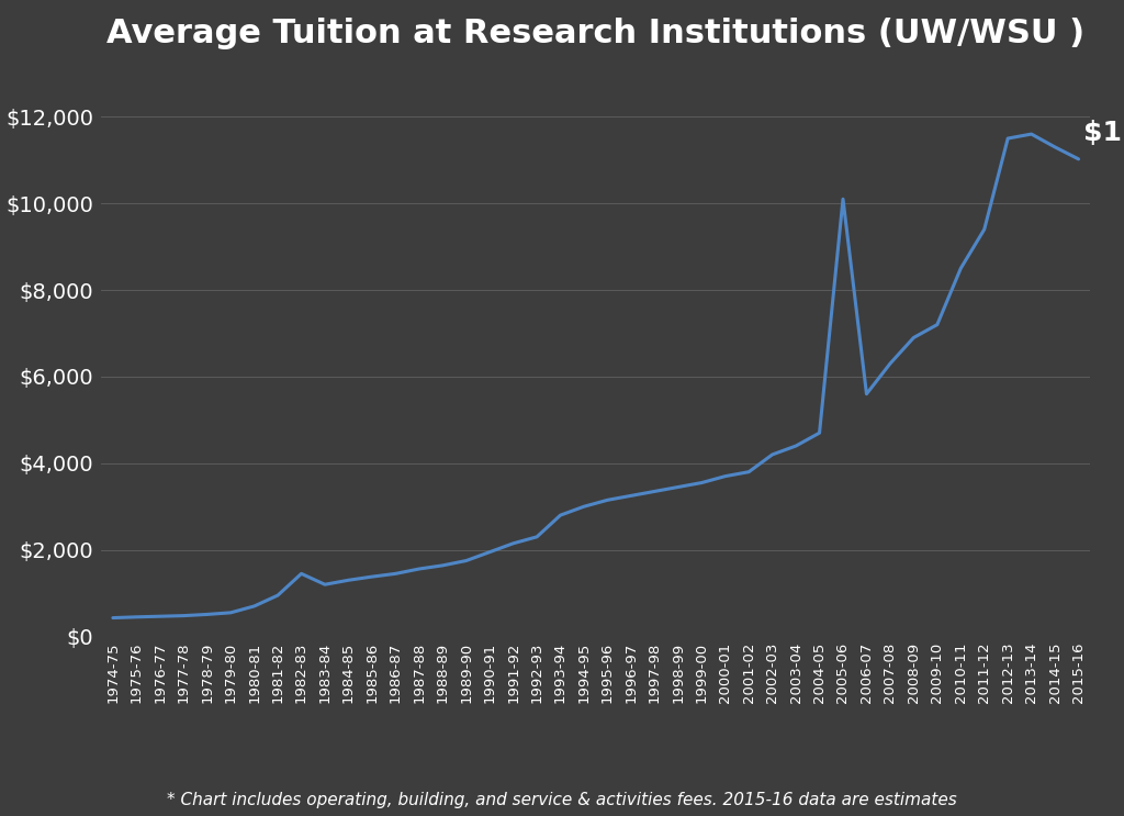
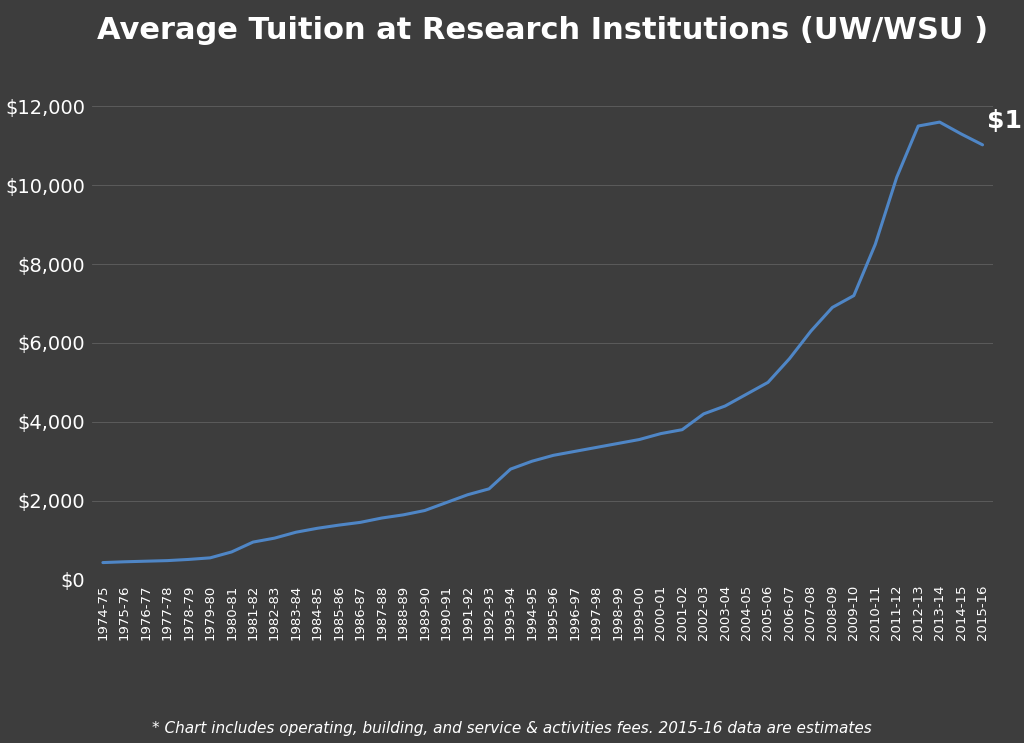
1982-83: $1,450 -> $1,050
2005-06: $10,100 -> $5,000
2011-12: $9,400 -> $10,200
